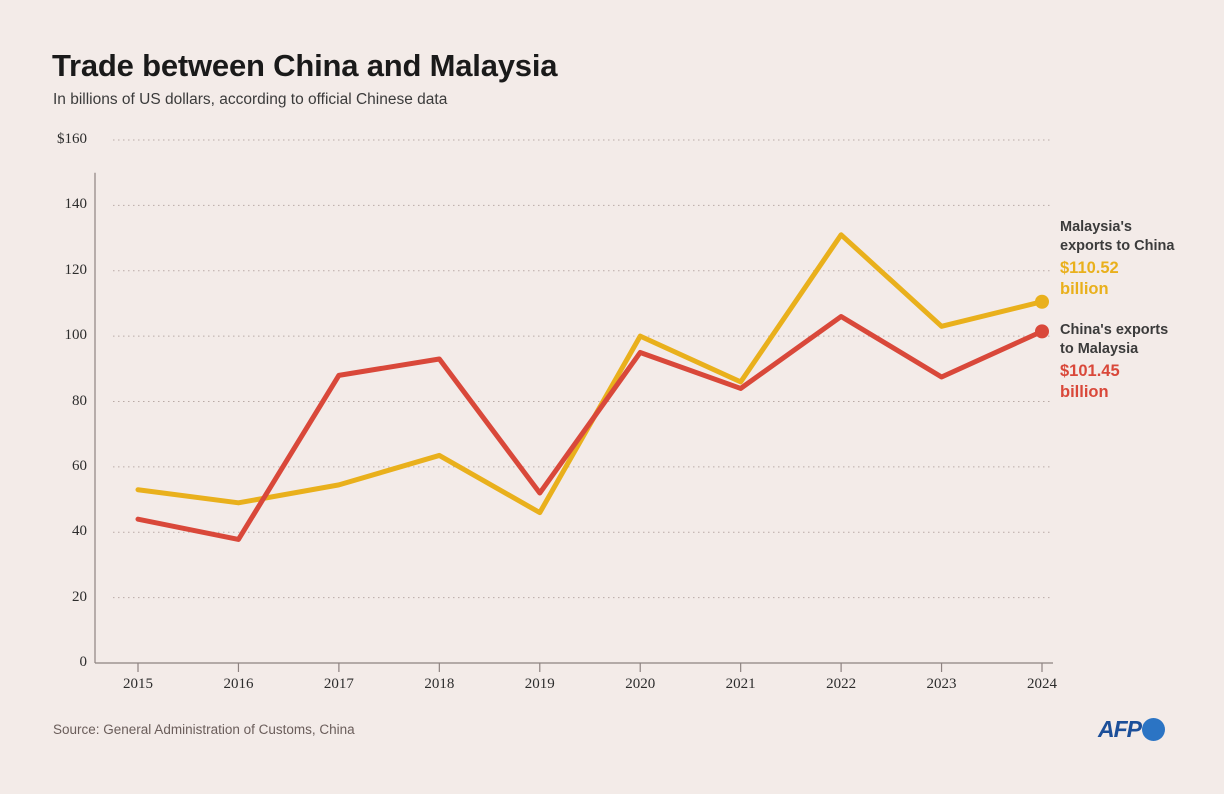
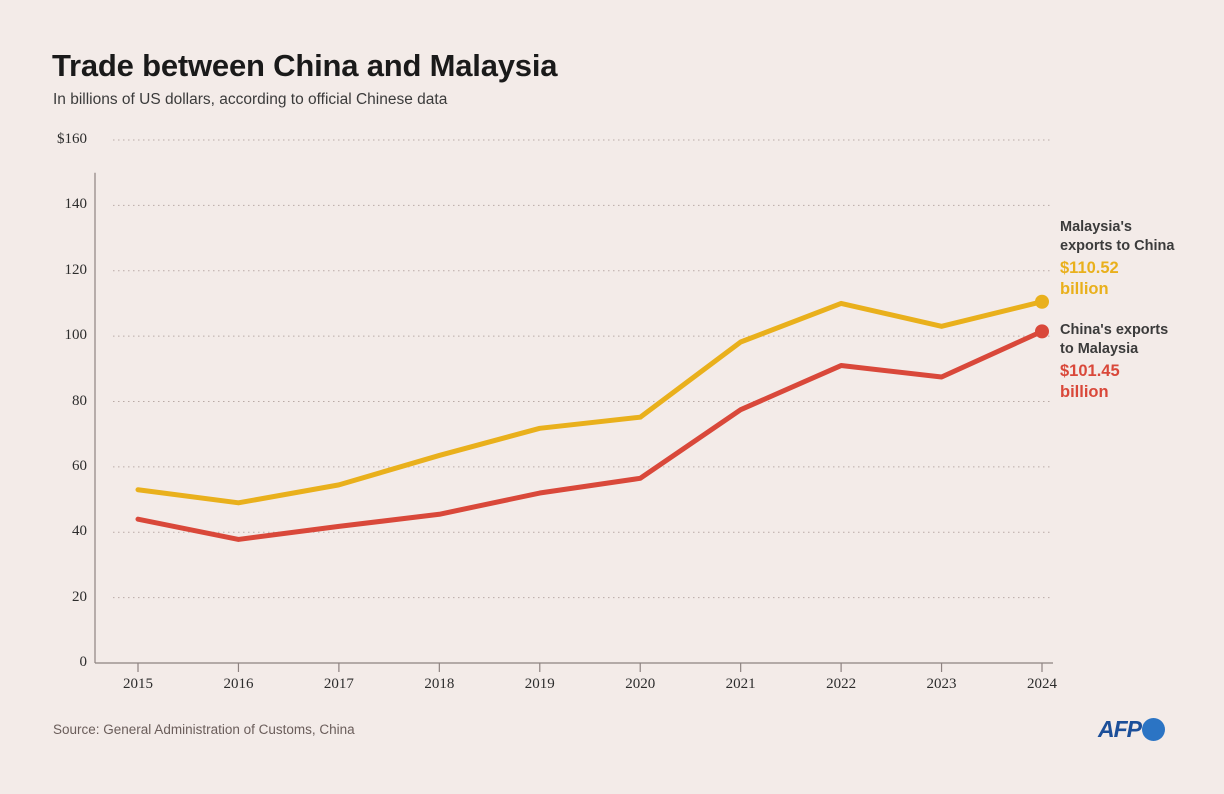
China's exports to Malaysia/2017: $88 -> $42
China's exports to Malaysia/2018: $93 -> $46
Malaysia's exports to China/2019: $46 -> $72
Malaysia's exports to China/2020: $100 -> $75
China's exports to Malaysia/2020: $95 -> $56
Malaysia's exports to China/2021: $86 -> $98
China's exports to Malaysia/2021: $84 -> $78
Malaysia's exports to China/2022: $131 -> $110
China's exports to Malaysia/2022: $106 -> $91
